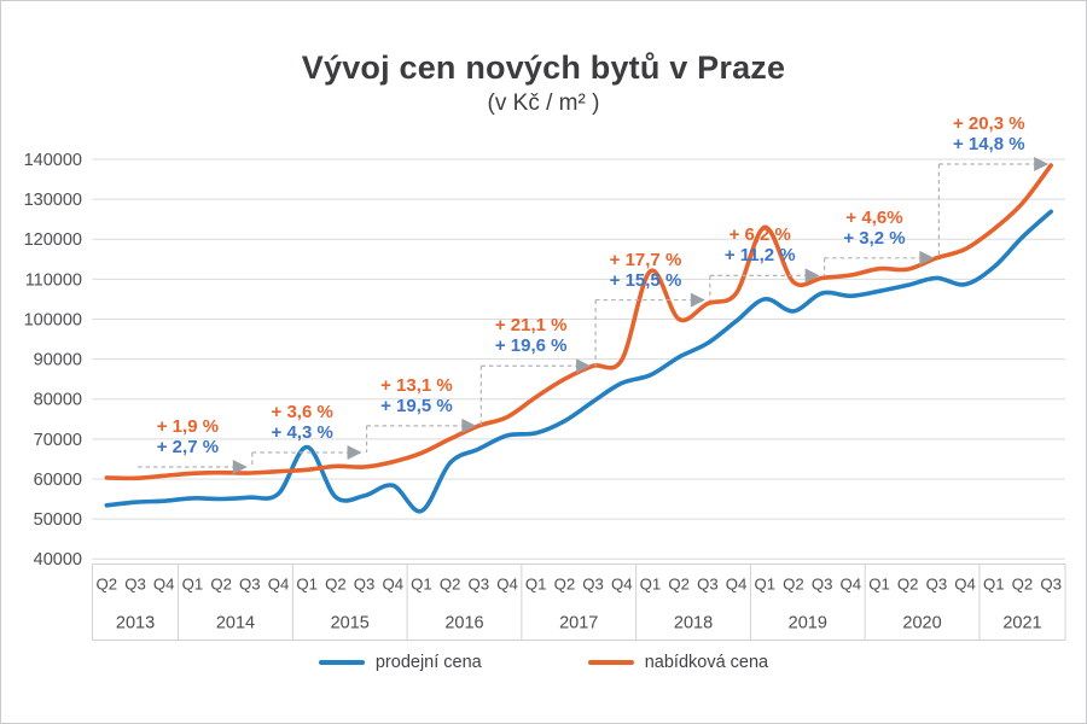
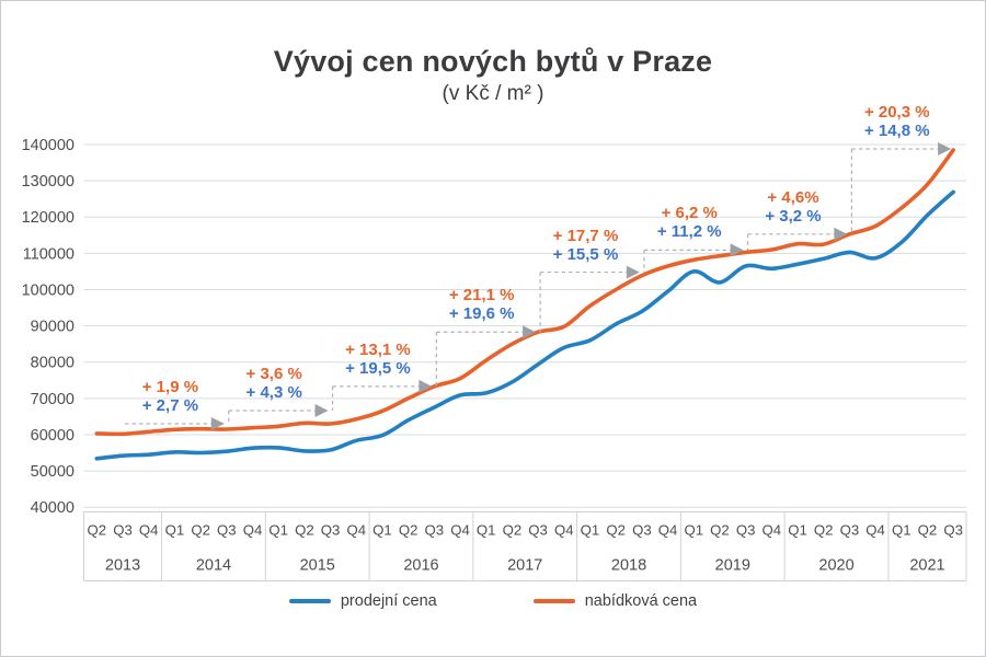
prodejní cena/2015 Q1: 68000 -> 56000
prodejní cena/2016 Q1: 52000 -> 60000
nabídková cena/2018 Q1: 112000 -> 96000
nabídková cena/2019 Q1: 123000 -> 108000
